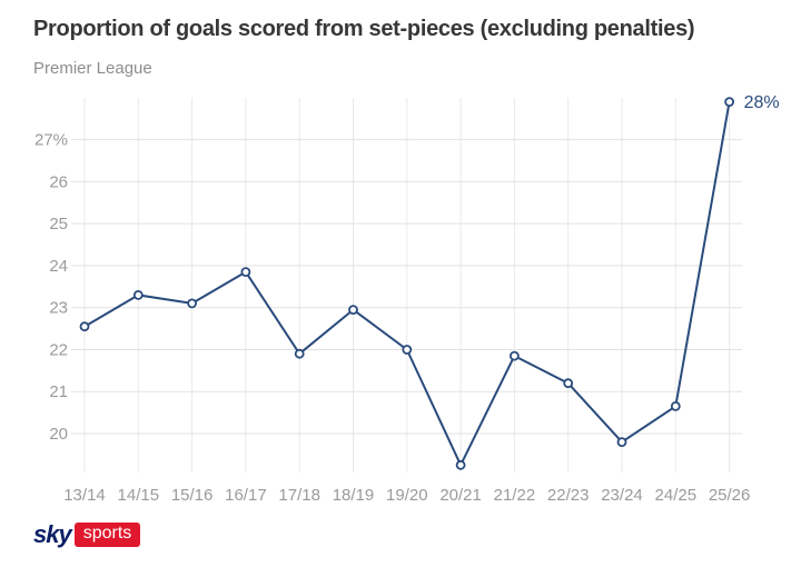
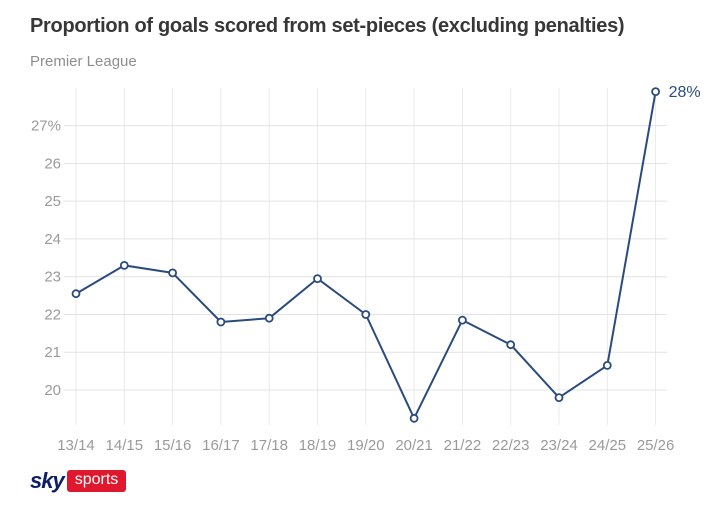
16/17: 23.9% -> 21.8%
